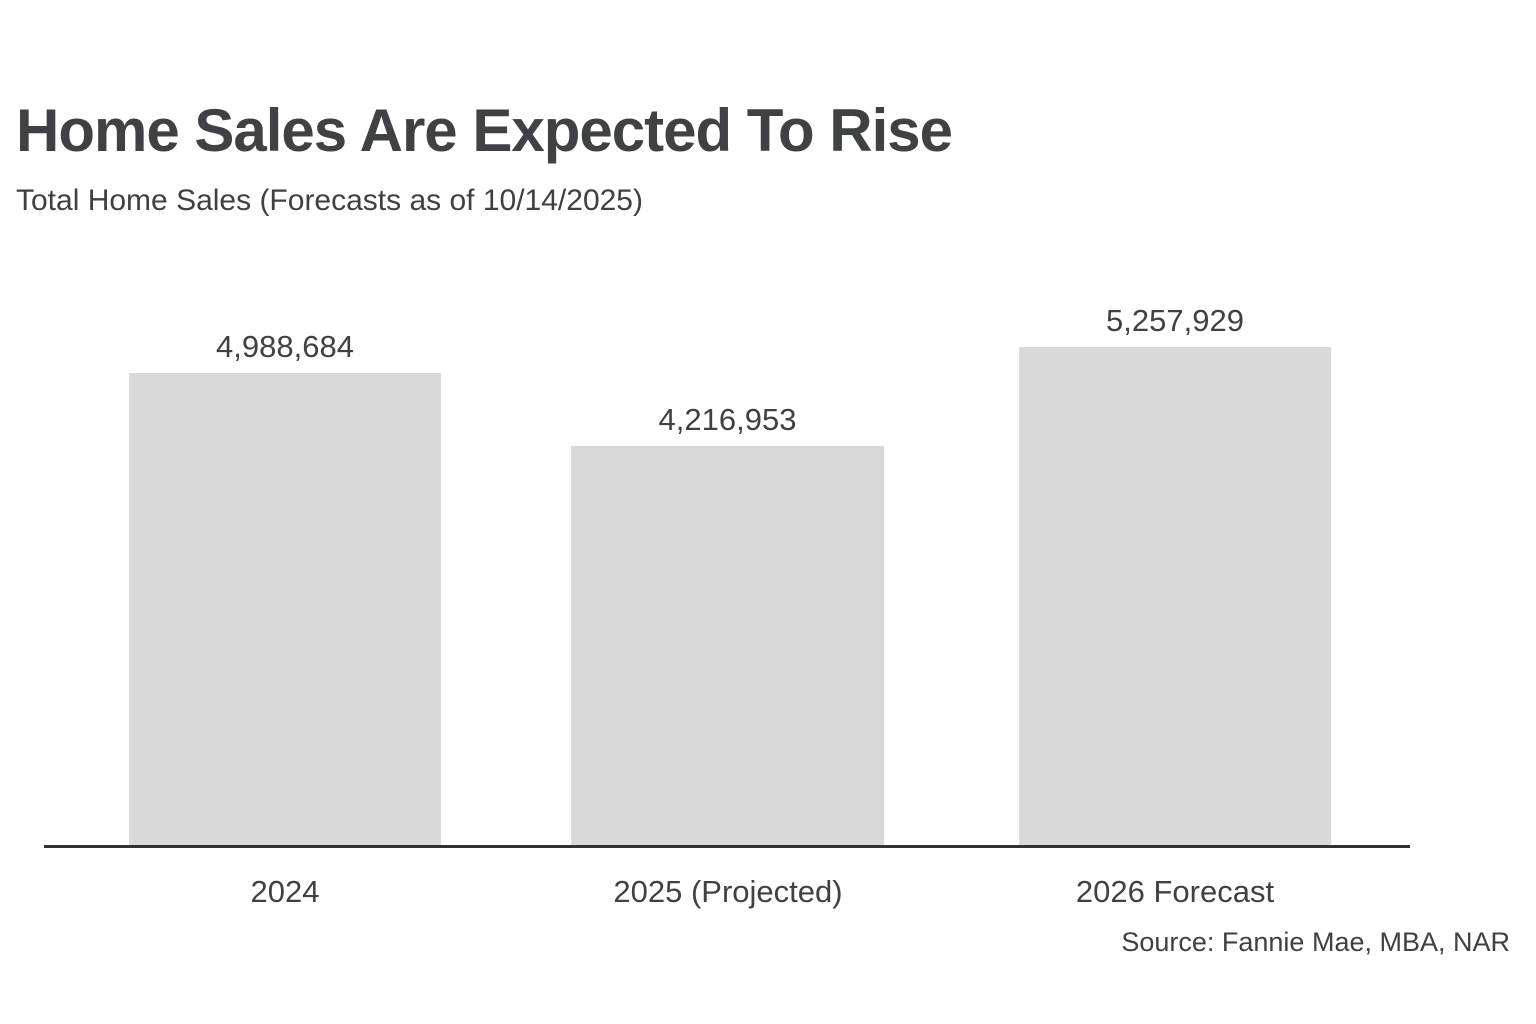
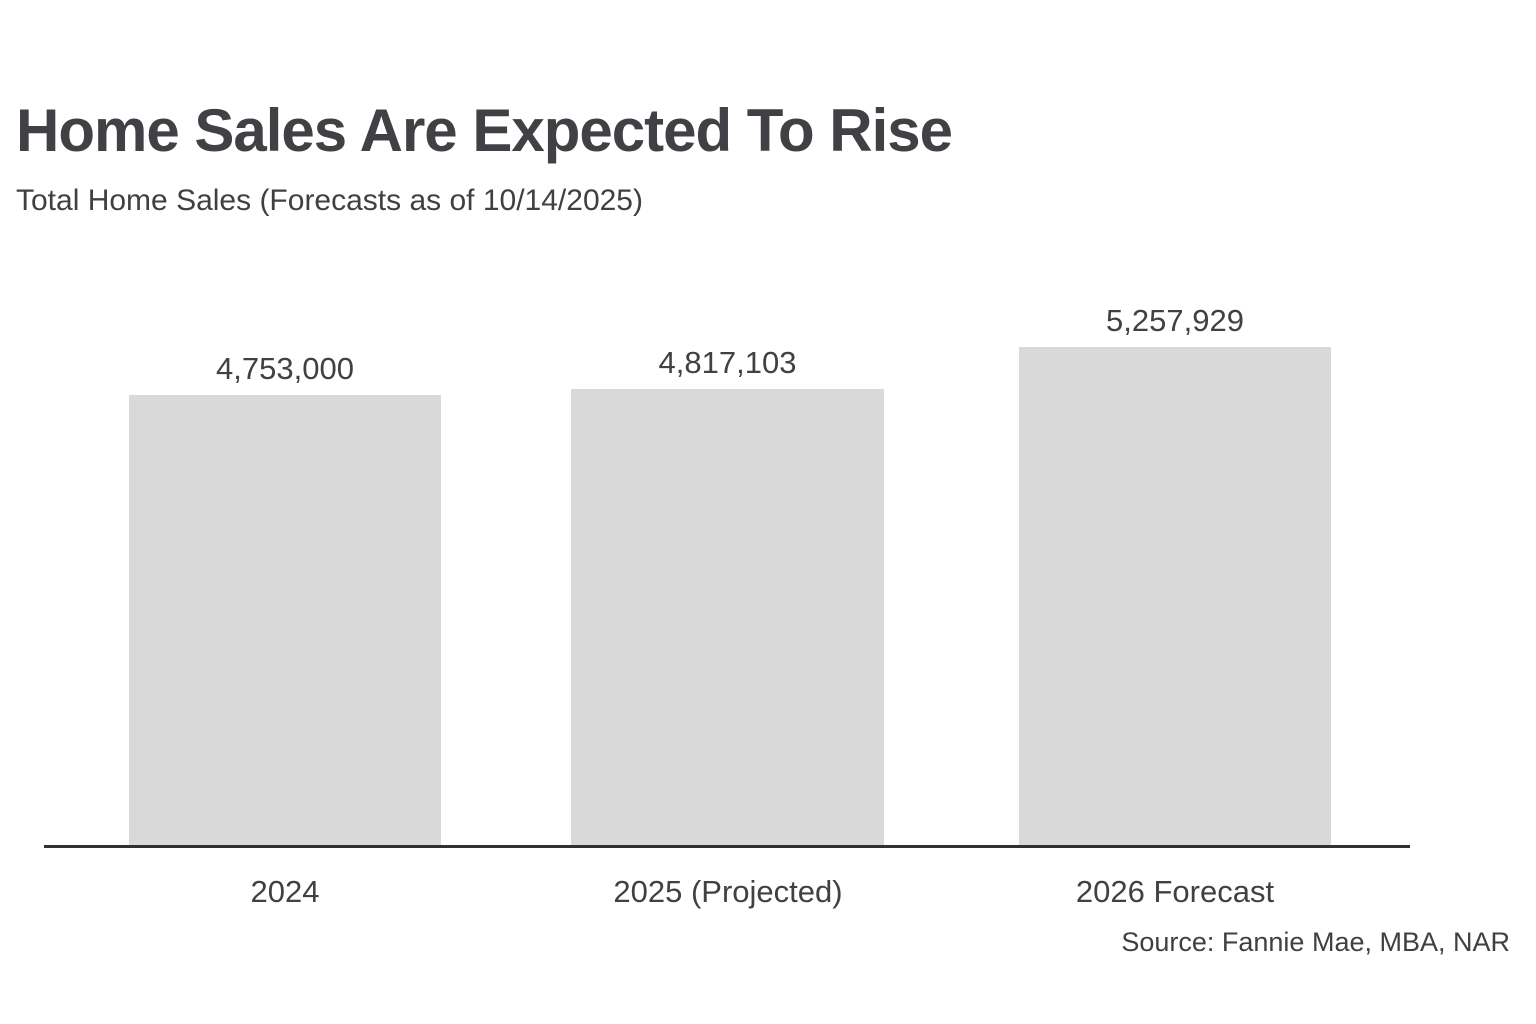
2024: 4,988,684 -> 4,753,000
2025 (Projected): 4,216,953 -> 4,817,103
